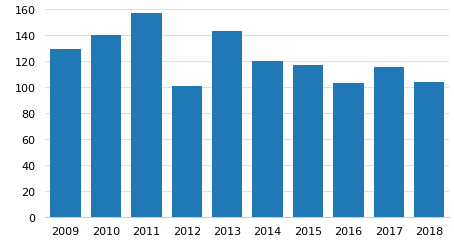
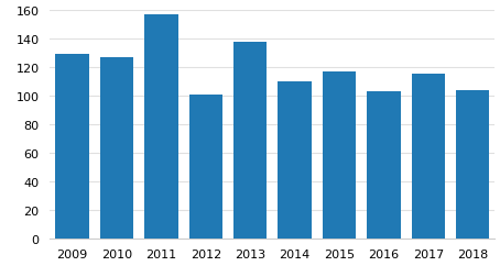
2010: 140 -> 127
2013: 143 -> 138
2014: 120 -> 110
